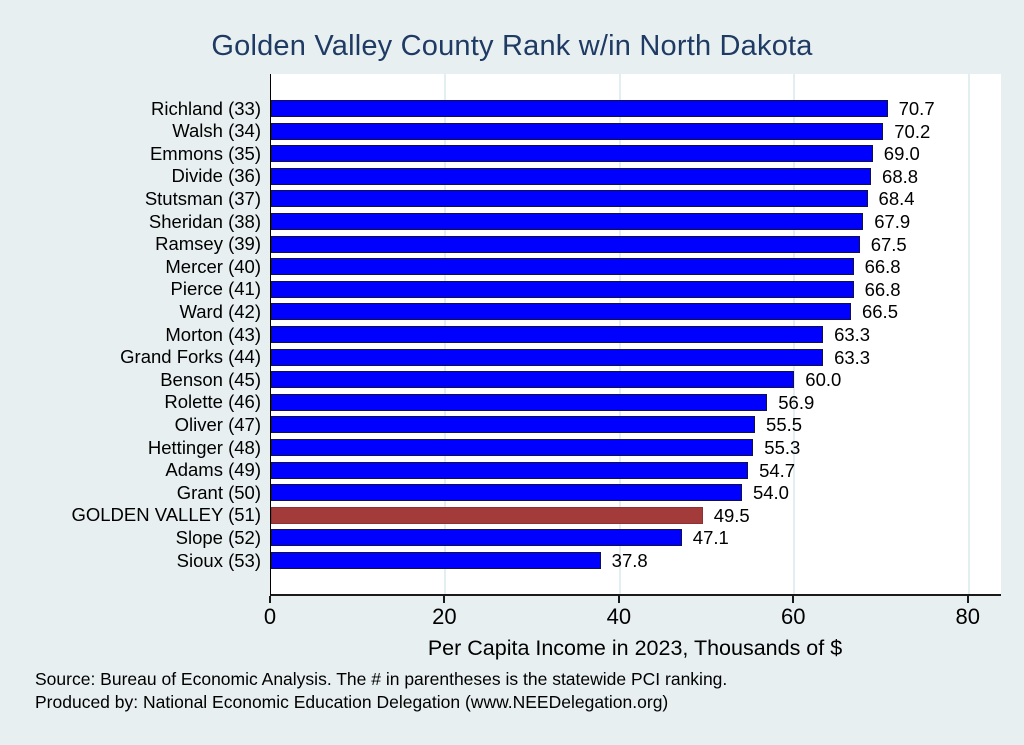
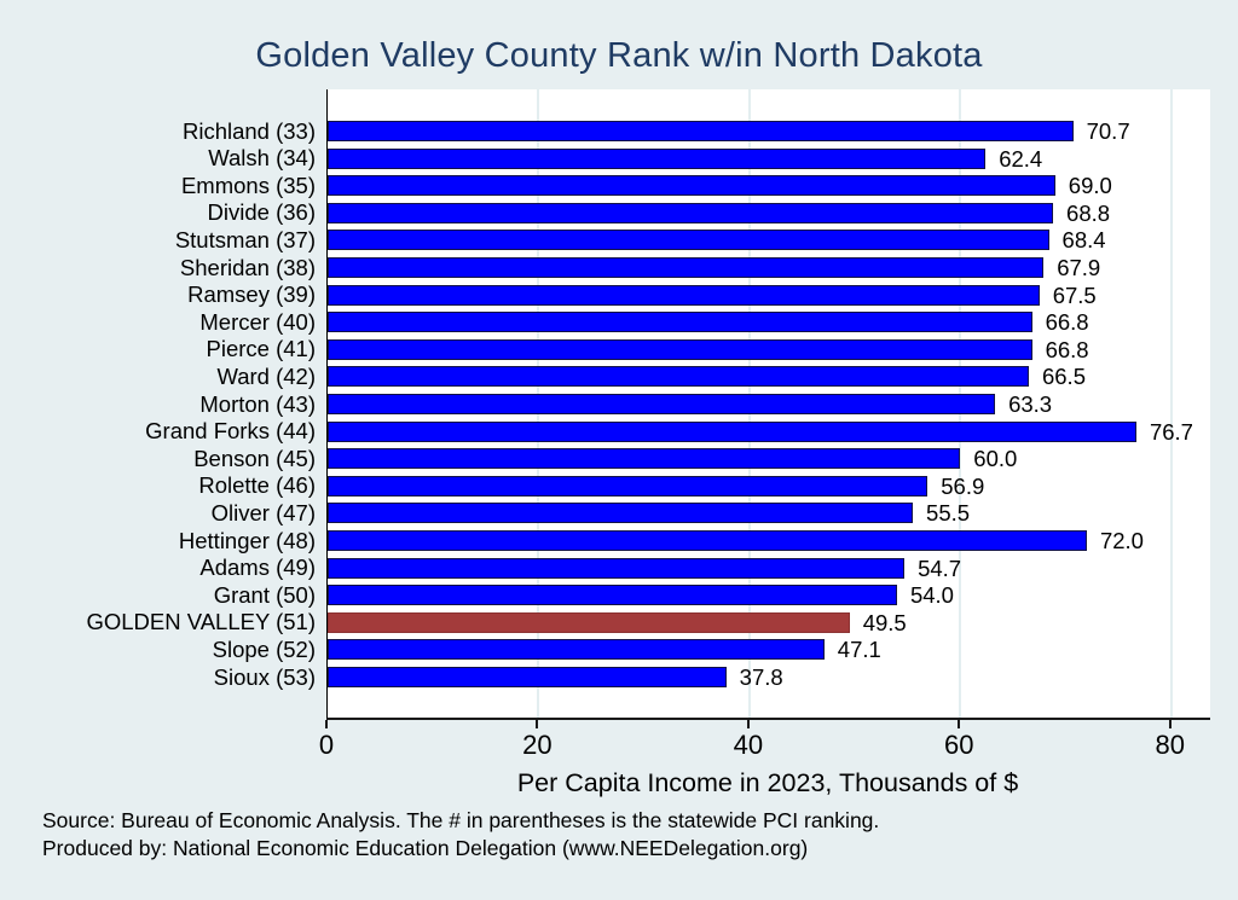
Walsh (34): 70.2 -> 62.4
Grand Forks (44): 63.3 -> 76.7
Hettinger (48): 55.3 -> 72.0
